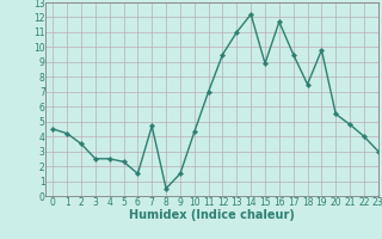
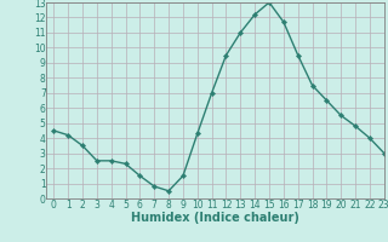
7: 4.7 -> 0.8
15: 8.9 -> 13.0
19: 9.8 -> 6.5
